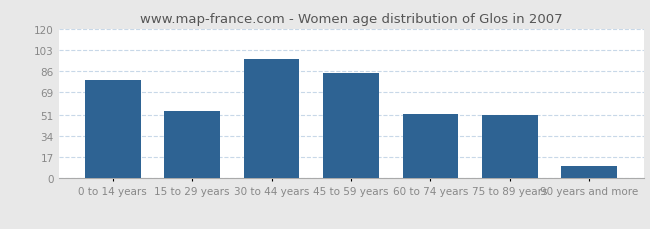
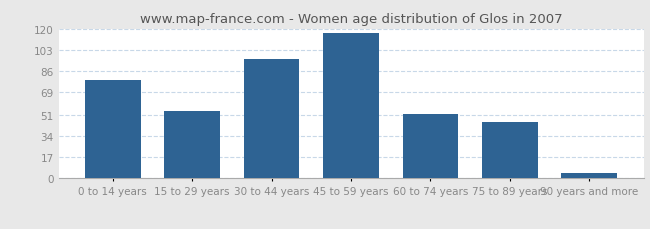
45 to 59 years: 85 -> 117
75 to 89 years: 51 -> 45
90 years and more: 10 -> 4
